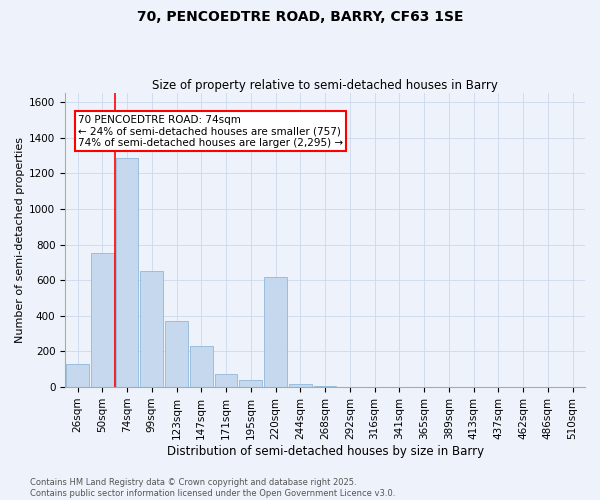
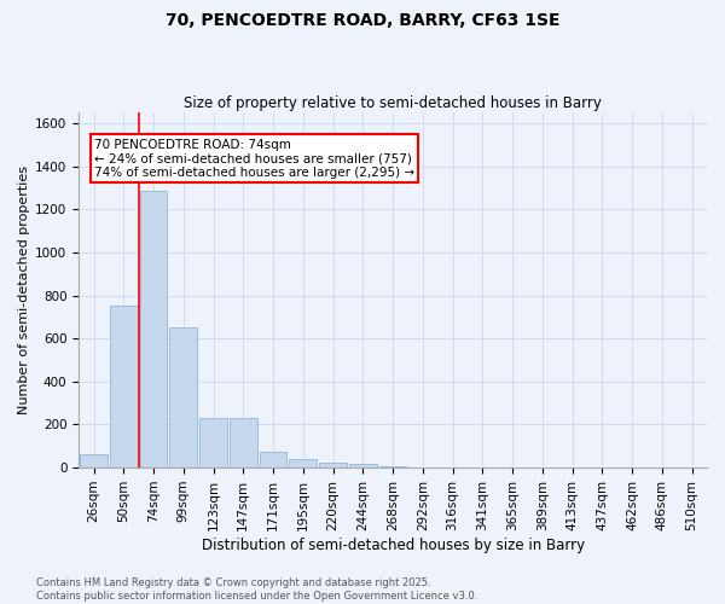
26sqm: 130 -> 60
123sqm: 370 -> 230
220sqm: 620 -> 20
